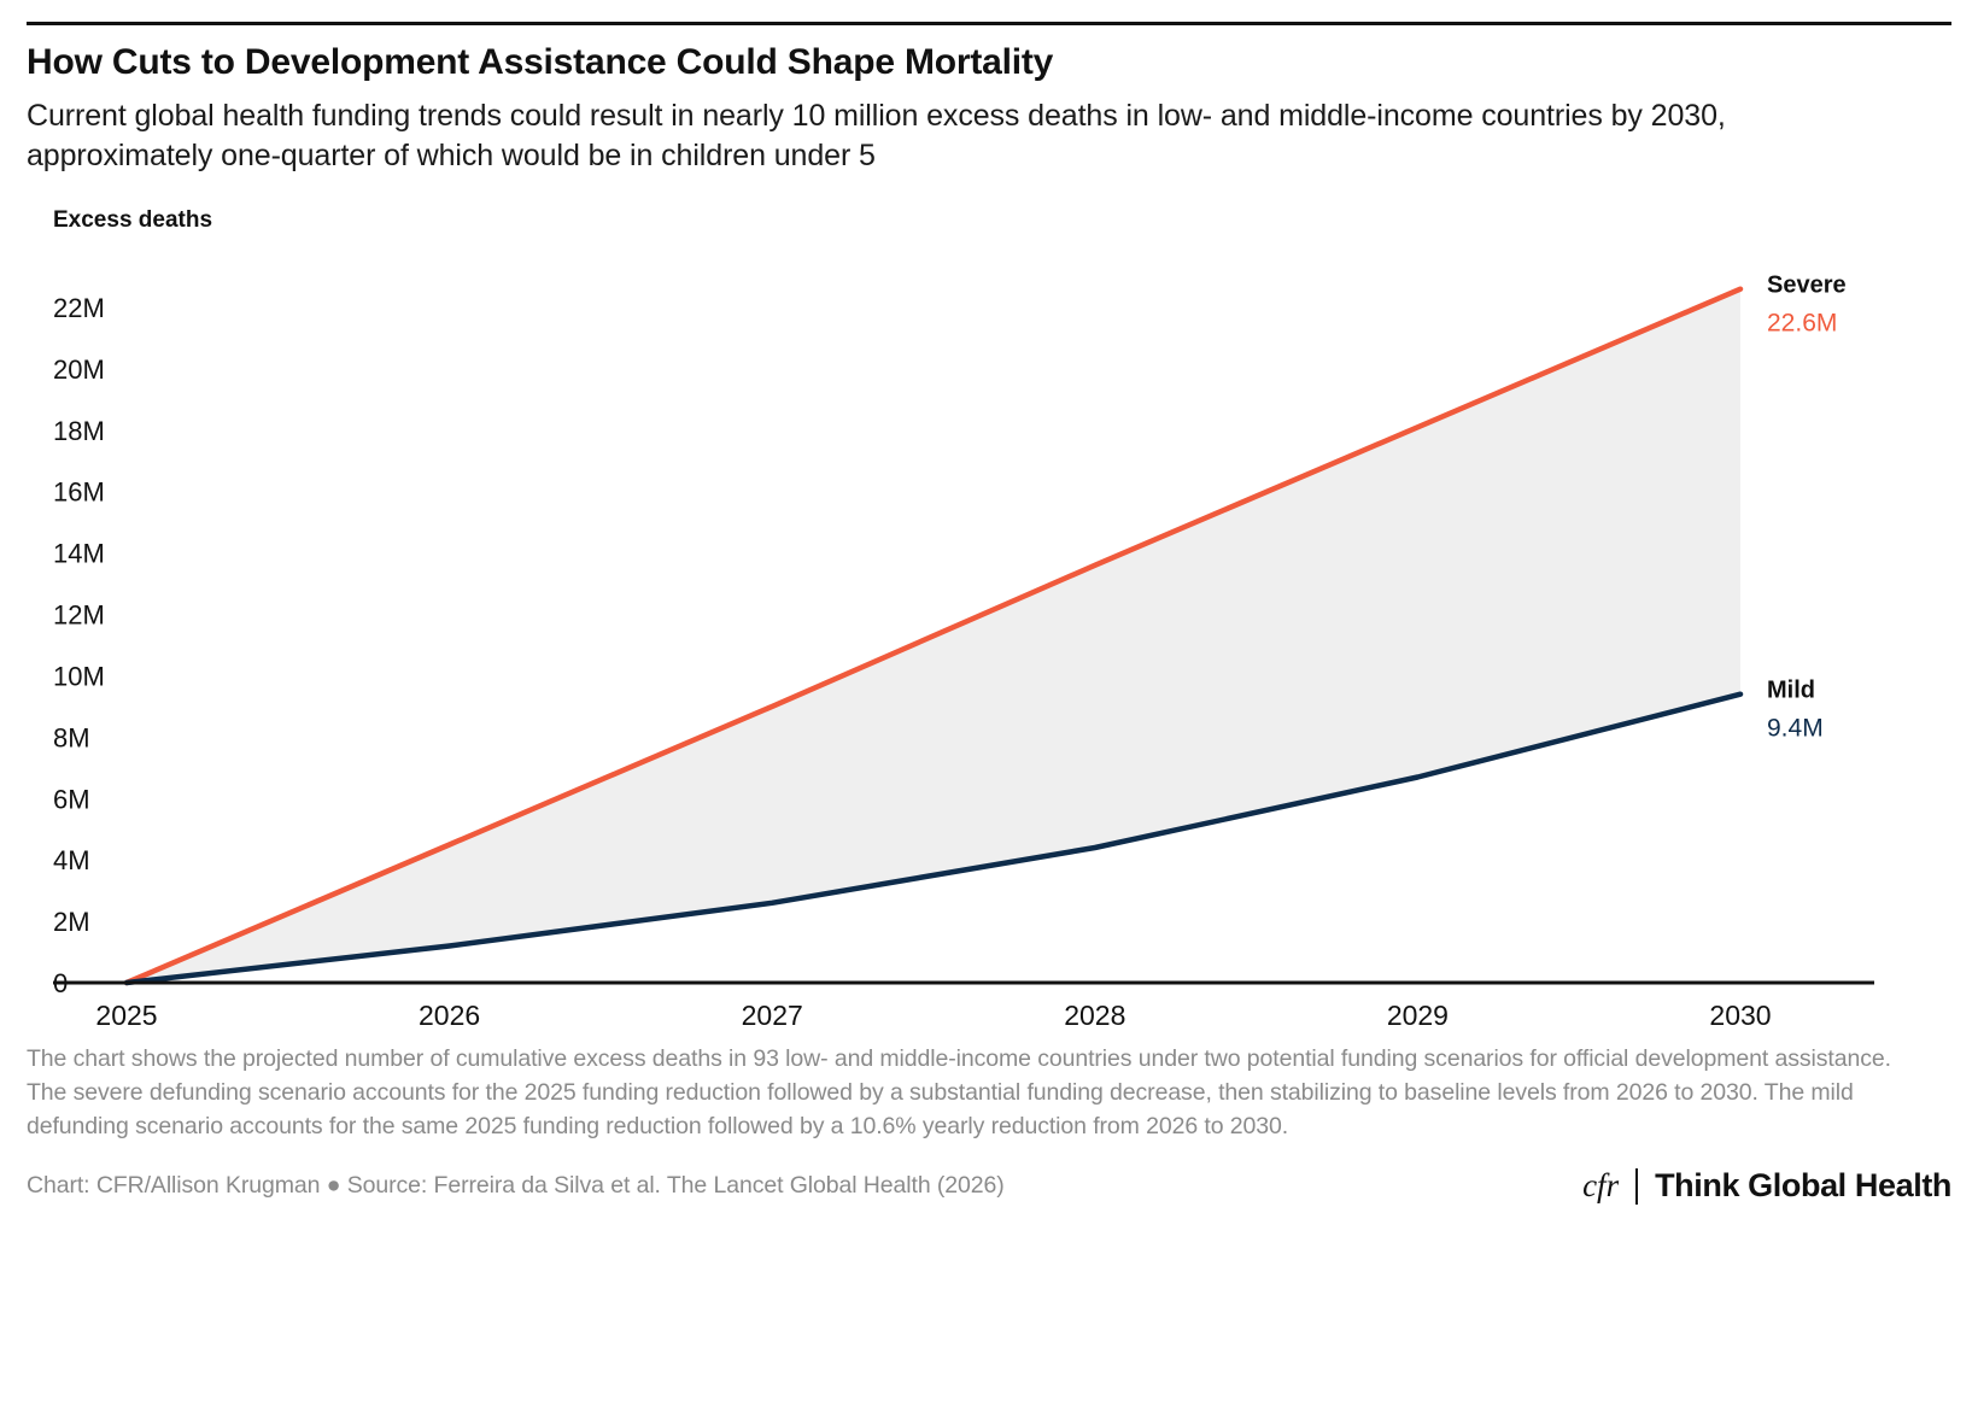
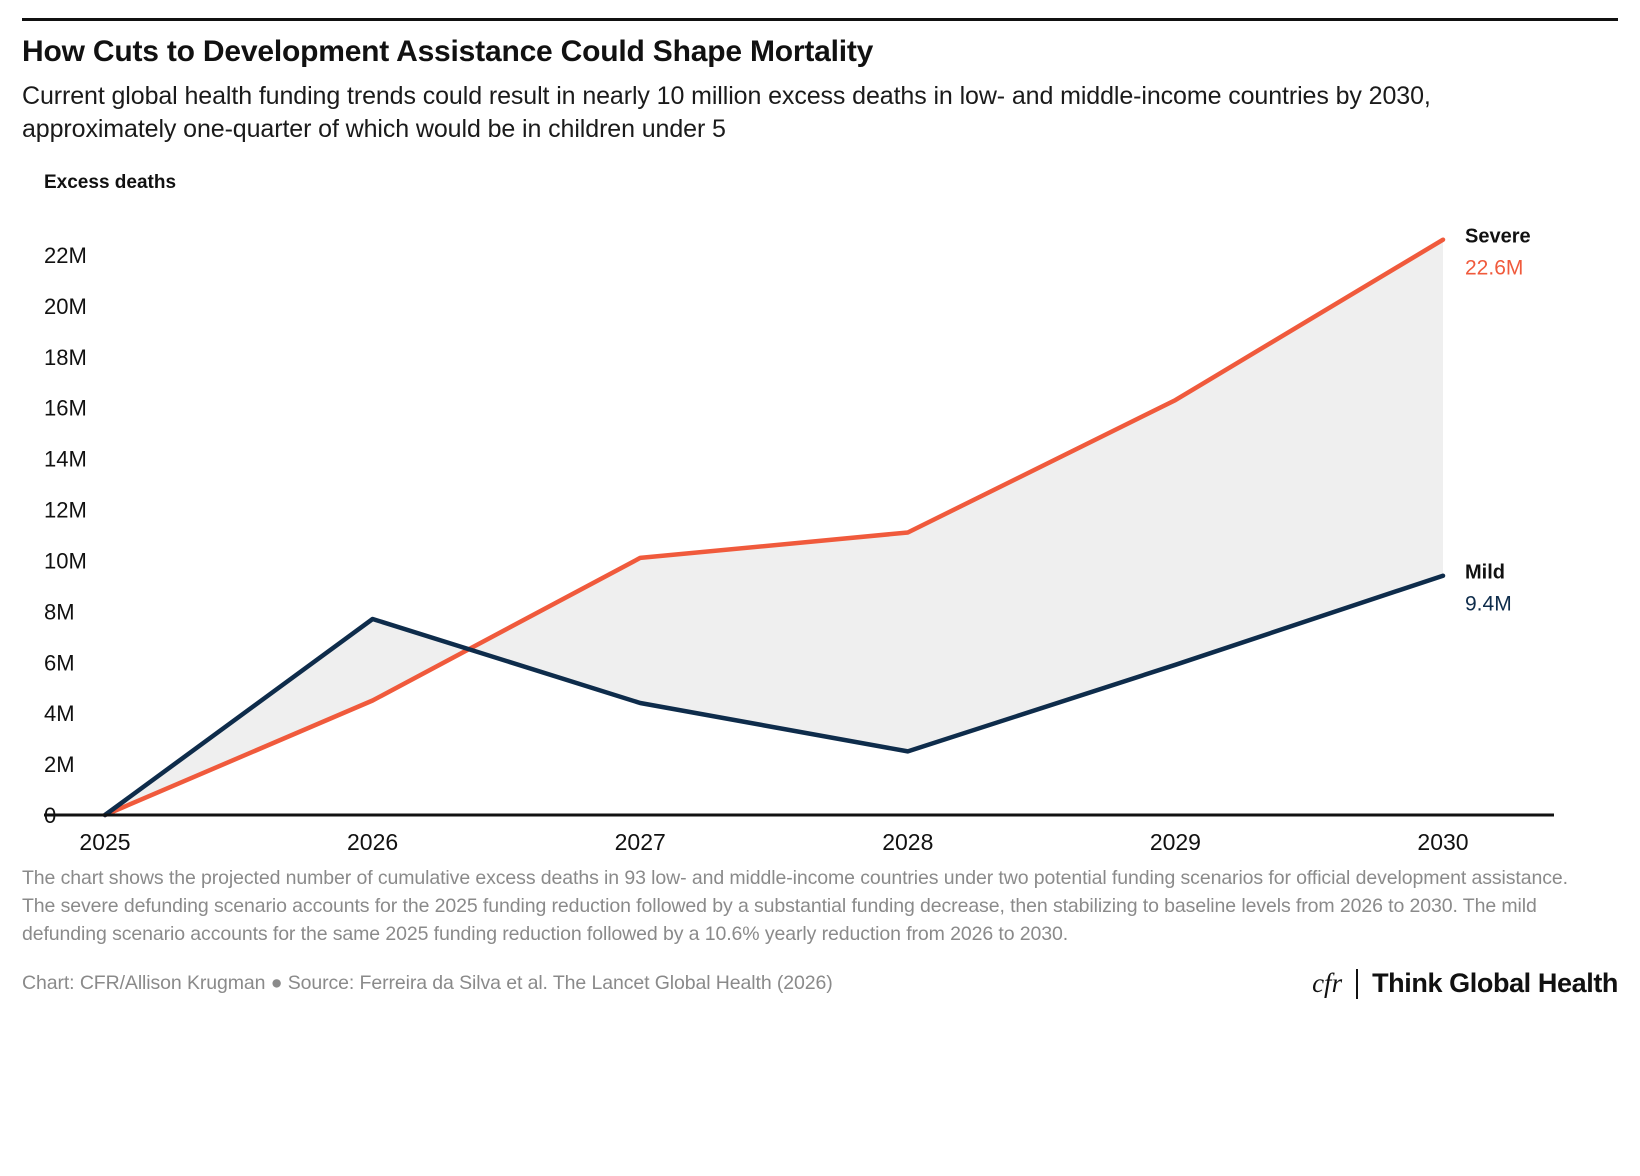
Mild/2026: 1.2M -> 7.7M
Severe/2027: 9.0M -> 10.1M
Mild/2027: 2.6M -> 4.4M
Severe/2028: 13.6M -> 11.1M
Mild/2028: 4.4M -> 2.5M
Severe/2029: 18.1M -> 16.3M
Mild/2029: 6.7M -> 5.9M
